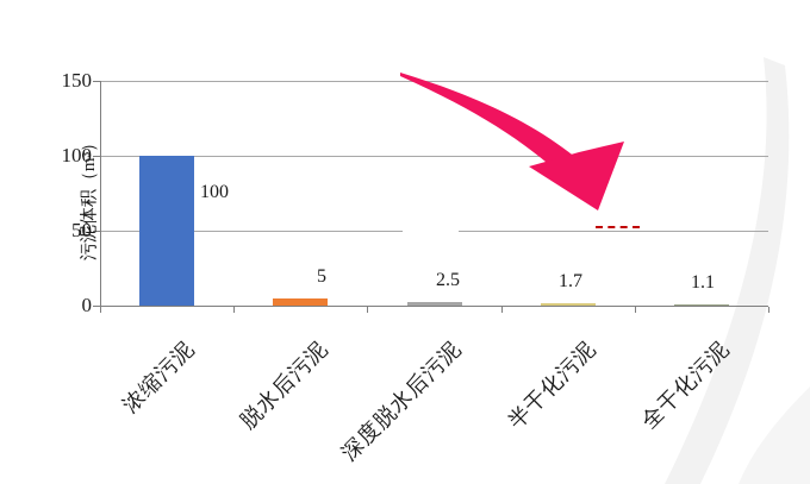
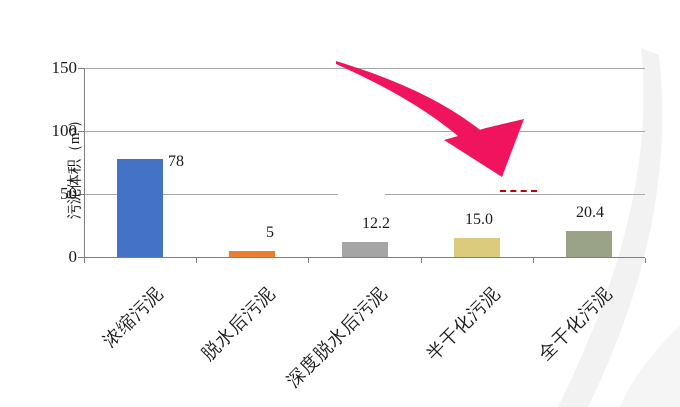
浓缩污泥: 100 -> 78
深度脱水后污泥: 2.5 -> 12.2
半干化污泥: 1.7 -> 15.0
全干化污泥: 1.1 -> 20.4
